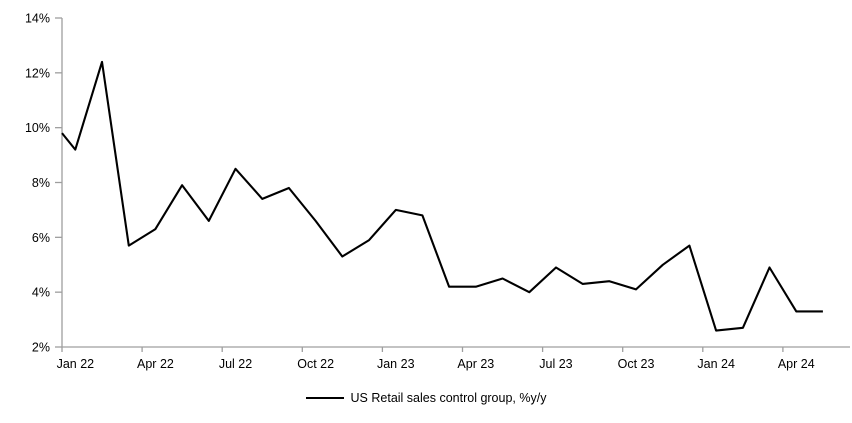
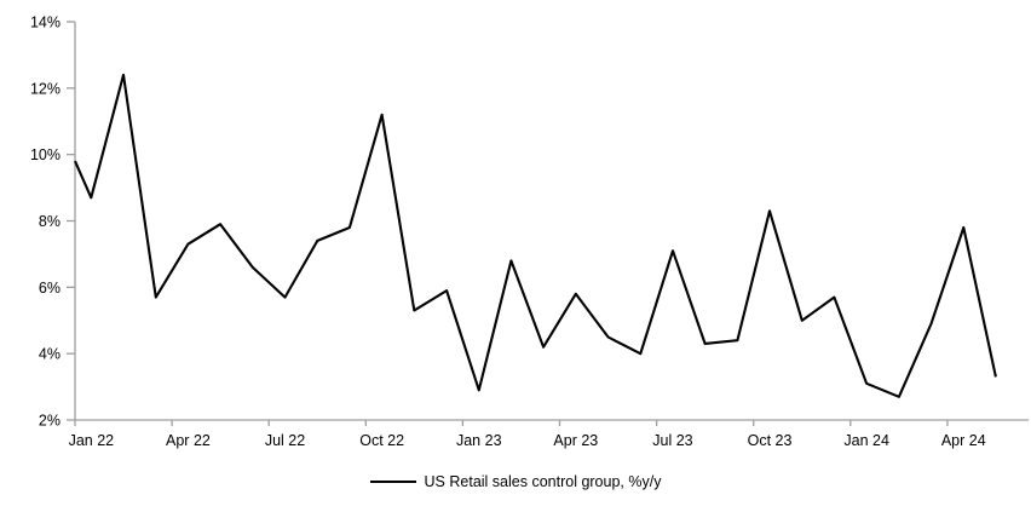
Jan 22: 9.2% -> 8.7%
Apr 22: 6.3% -> 7.3%
Jul 22: 8.5% -> 5.7%
Oct 22: 6.6% -> 11.2%
Jan 23: 7.0% -> 2.9%
Apr 23: 4.2% -> 5.8%
Jul 23: 4.9% -> 7.1%
Oct 23: 4.1% -> 8.3%
Jan 24: 2.6% -> 3.1%
Apr 24: 3.3% -> 7.8%
